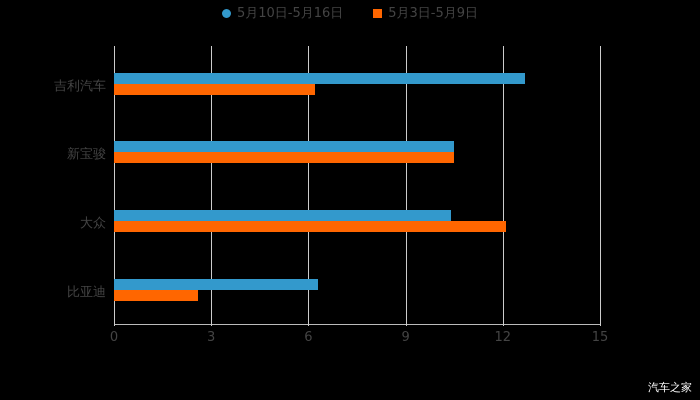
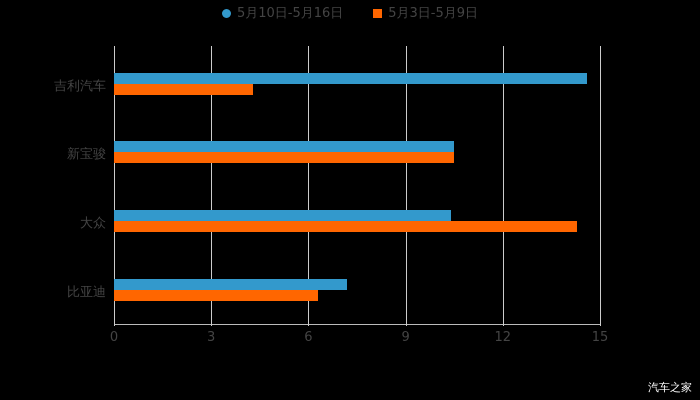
5月10日-5月16日/吉利汽车: 12.7 -> 14.6
5月3日-5月9日/吉利汽车: 6.2 -> 4.3
5月3日-5月9日/大众: 12.1 -> 14.3
5月10日-5月16日/比亚迪: 6.3 -> 7.2
5月3日-5月9日/比亚迪: 2.6 -> 6.3
